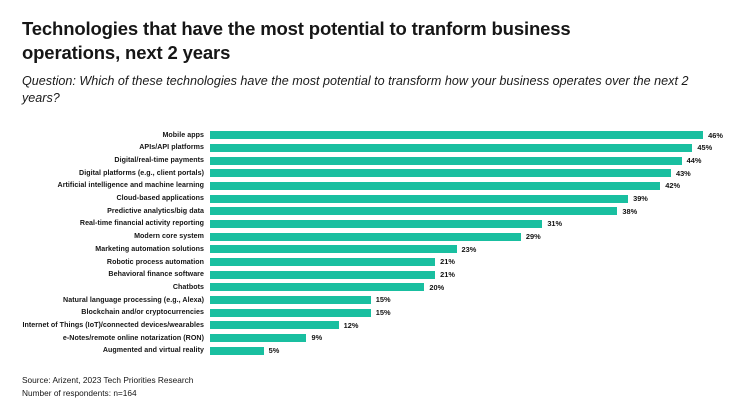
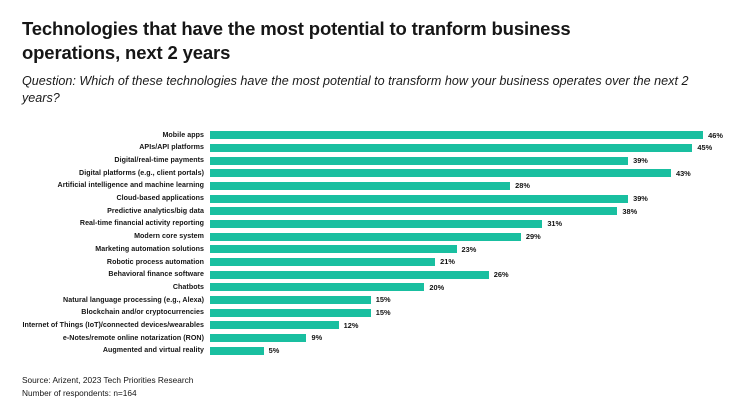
Digital/real-time payments: 44% -> 39%
Artificial intelligence and machine learning: 42% -> 28%
Behavioral finance software: 21% -> 26%
